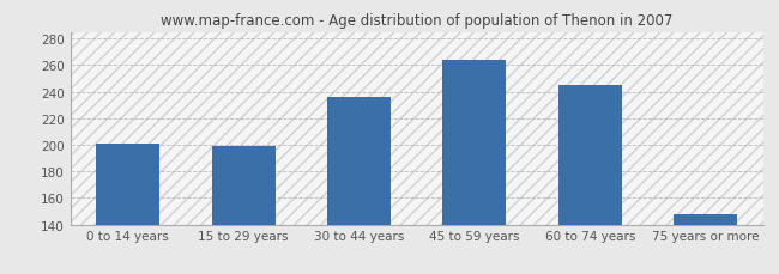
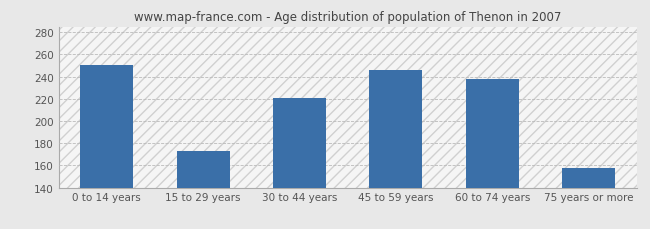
0 to 14 years: 201 -> 250
15 to 29 years: 199 -> 173
30 to 44 years: 236 -> 221
45 to 59 years: 264 -> 246
60 to 74 years: 245 -> 238
75 years or more: 148 -> 158
